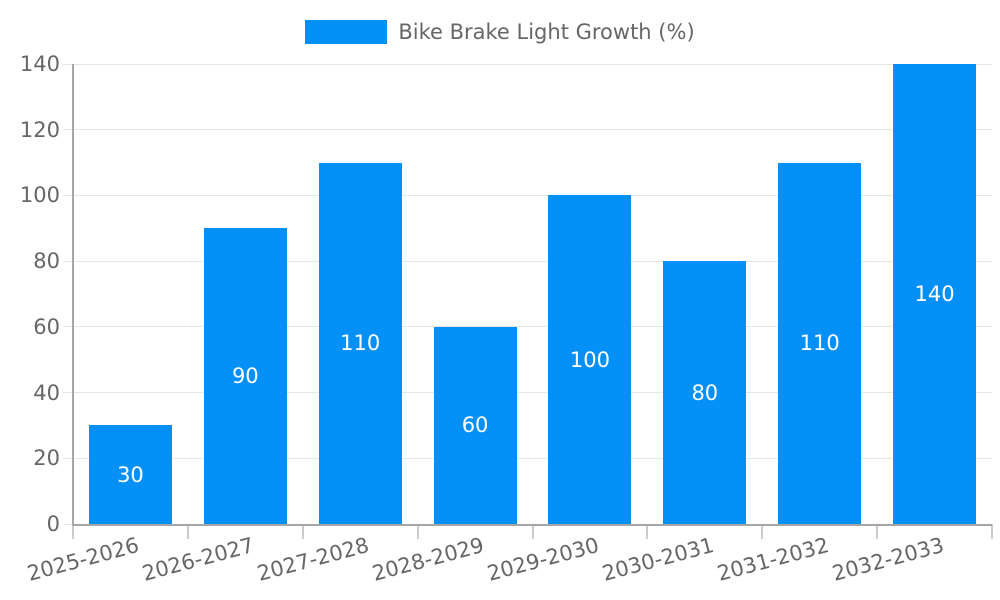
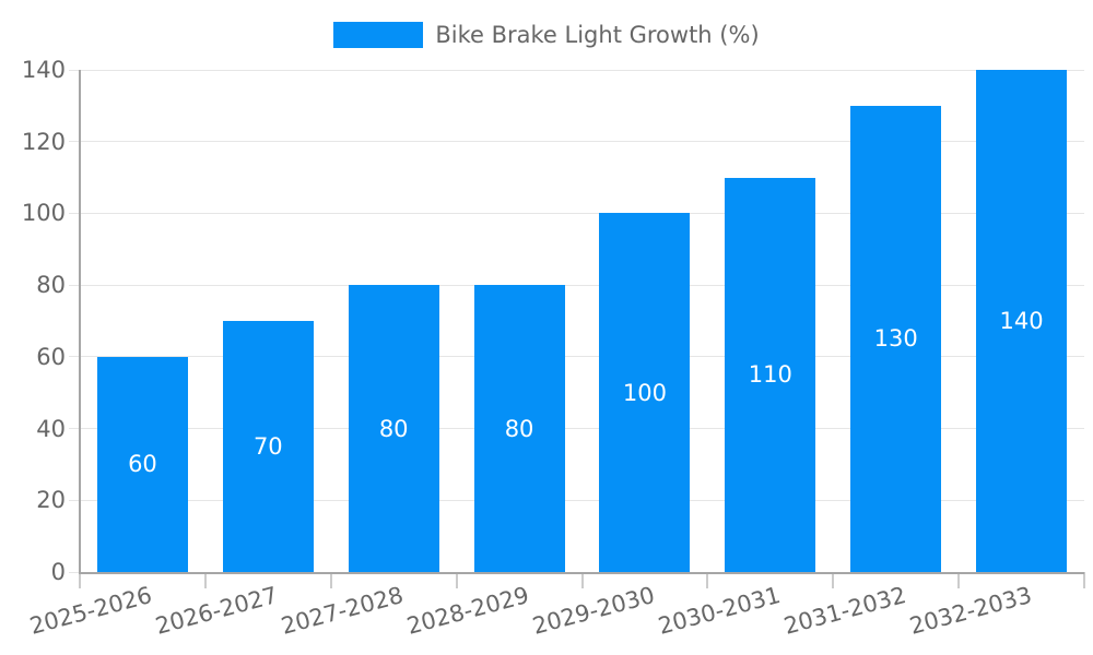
2025-2026: 30 -> 60
2026-2027: 90 -> 70
2027-2028: 110 -> 80
2028-2029: 60 -> 80
2030-2031: 80 -> 110
2031-2032: 110 -> 130
